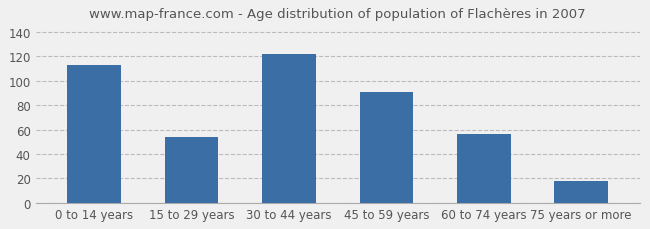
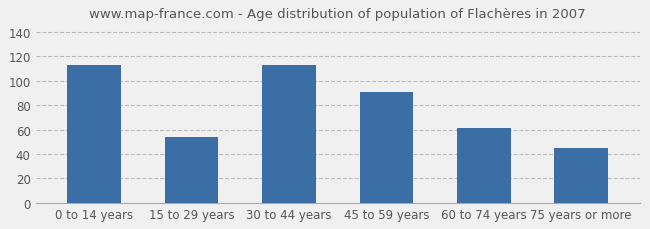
30 to 44 years: 122 -> 113
60 to 74 years: 56 -> 61
75 years or more: 18 -> 45
